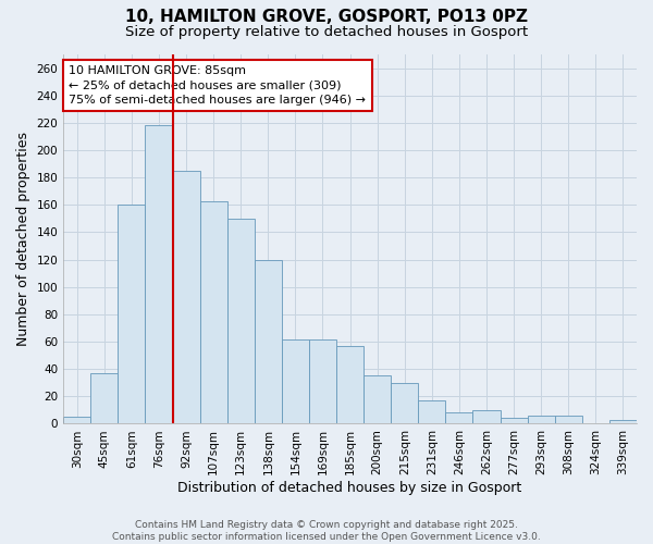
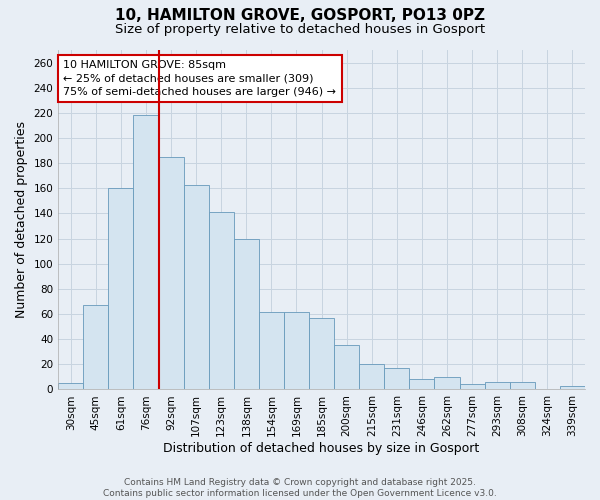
45sqm: 37 -> 67
123sqm: 150 -> 141
215sqm: 30 -> 20
